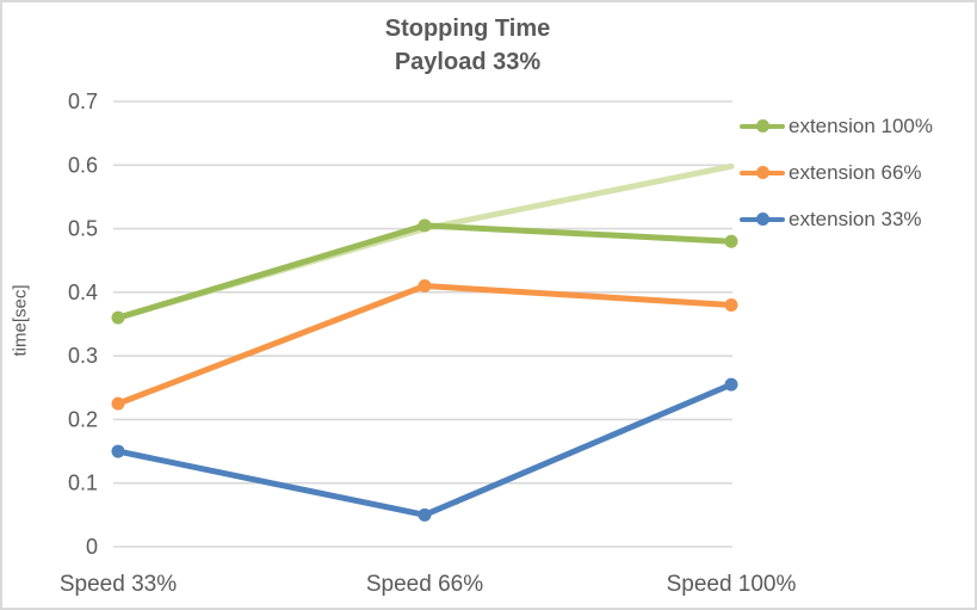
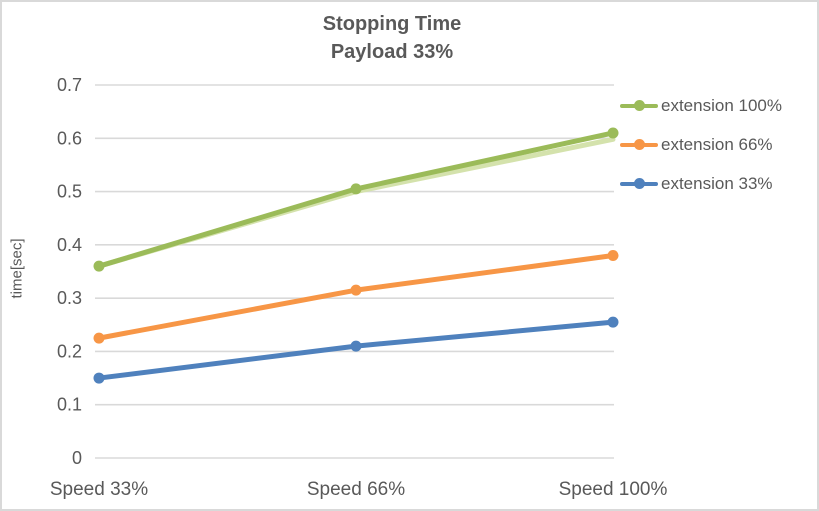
extension 66%/Speed 66%: 0.41 -> 0.32
extension 33%/Speed 66%: 0.05 -> 0.21
extension 100%/Speed 100%: 0.48 -> 0.61
